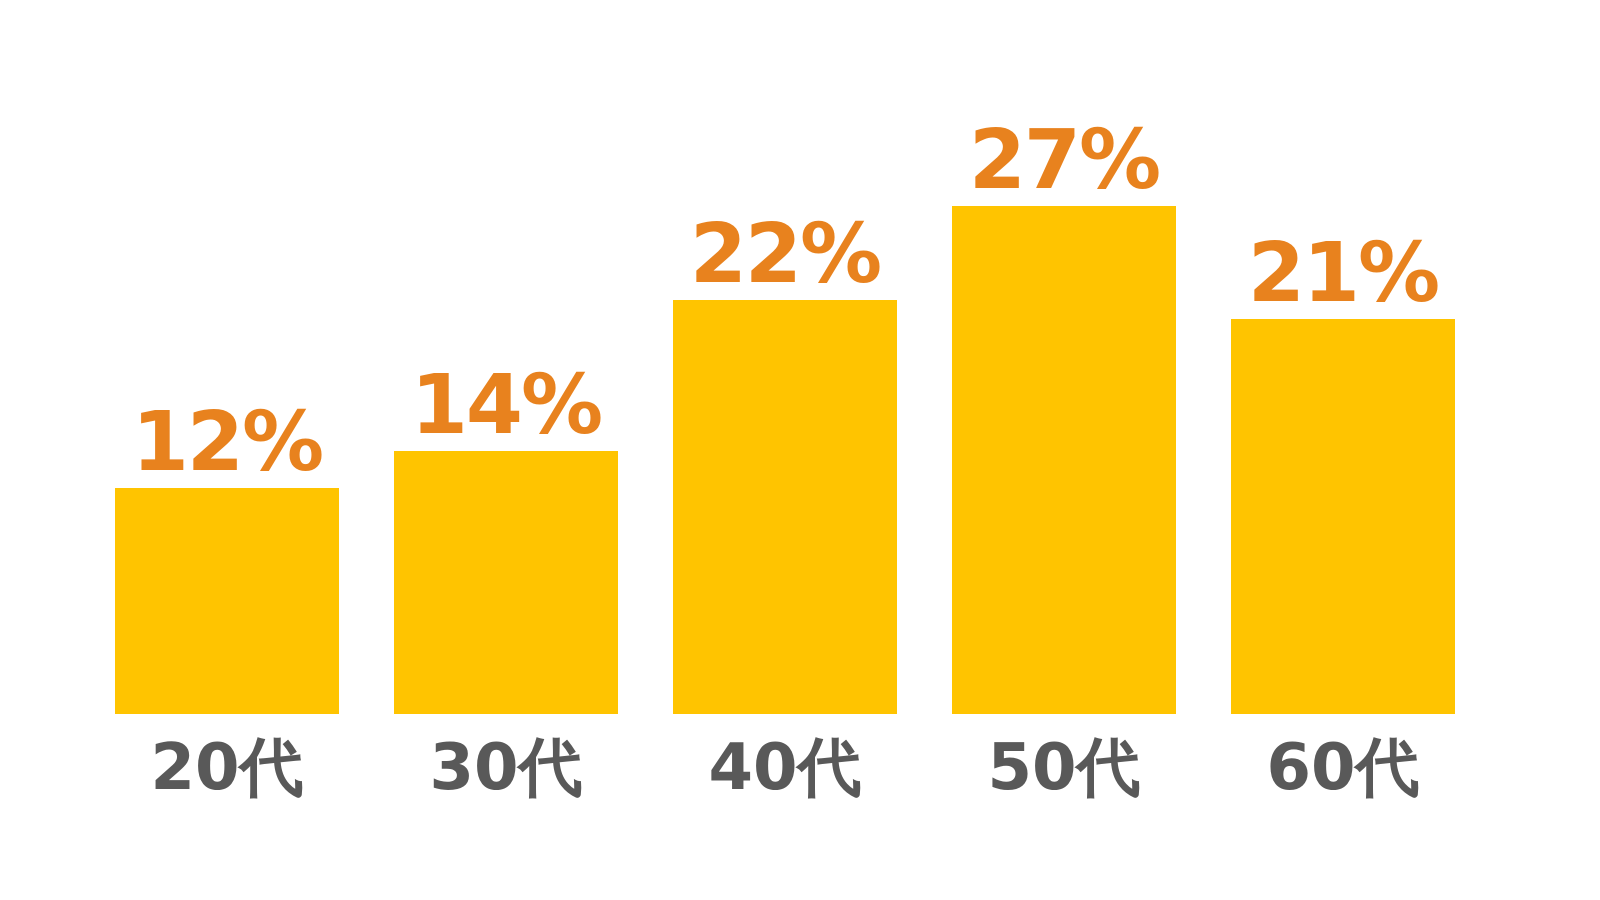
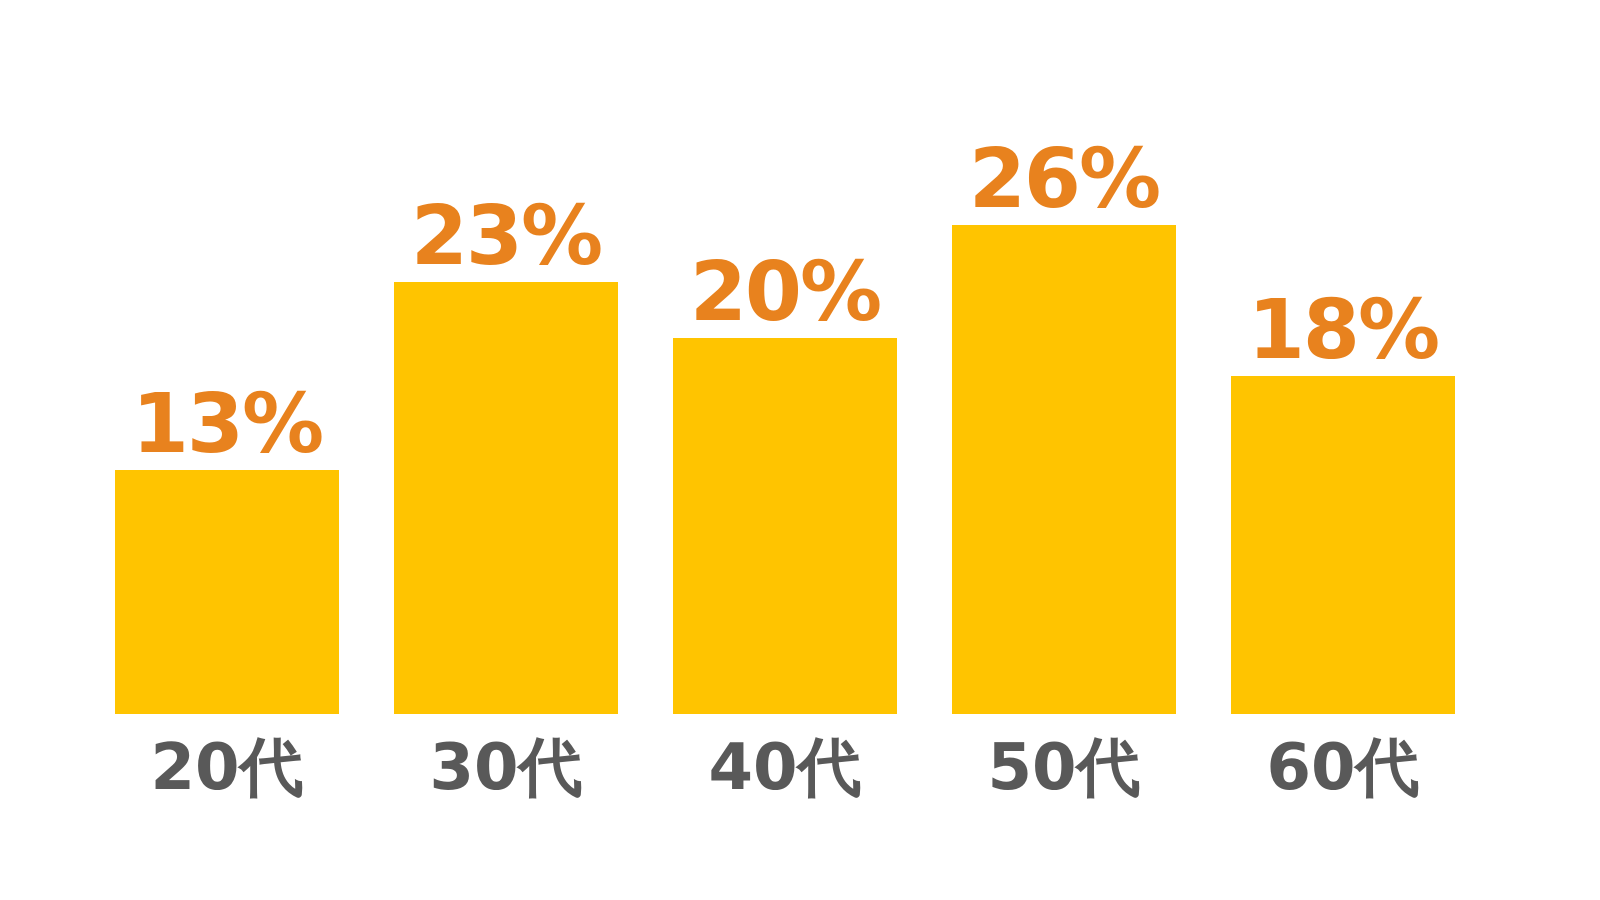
20代: 12% -> 13%
30代: 14% -> 23%
40代: 22% -> 20%
50代: 27% -> 26%
60代: 21% -> 18%
